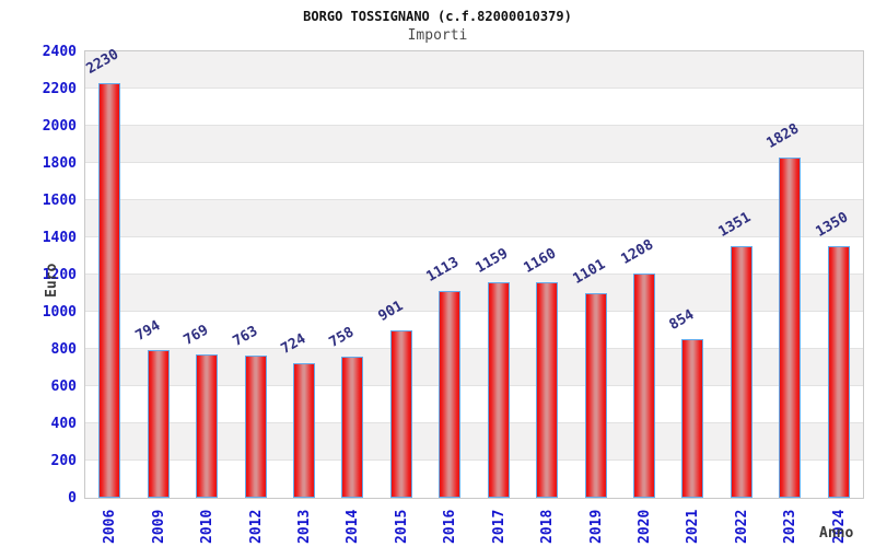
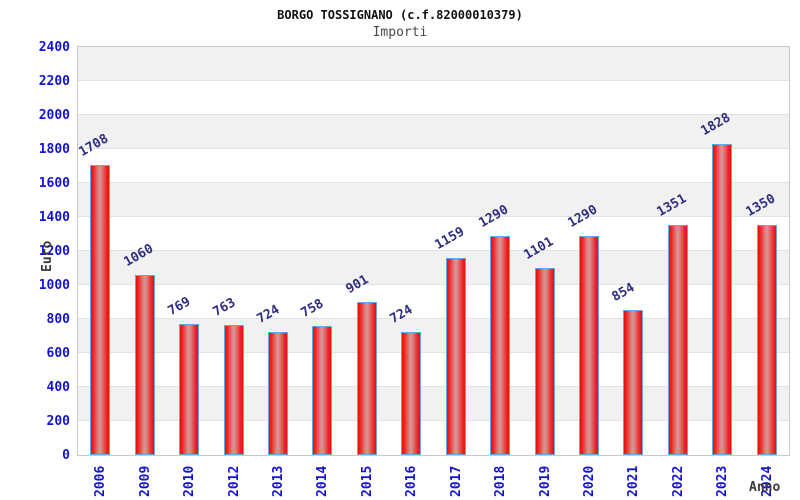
2006: 2230 -> 1708
2009: 794 -> 1060
2016: 1113 -> 724
2018: 1160 -> 1290
2020: 1208 -> 1290
